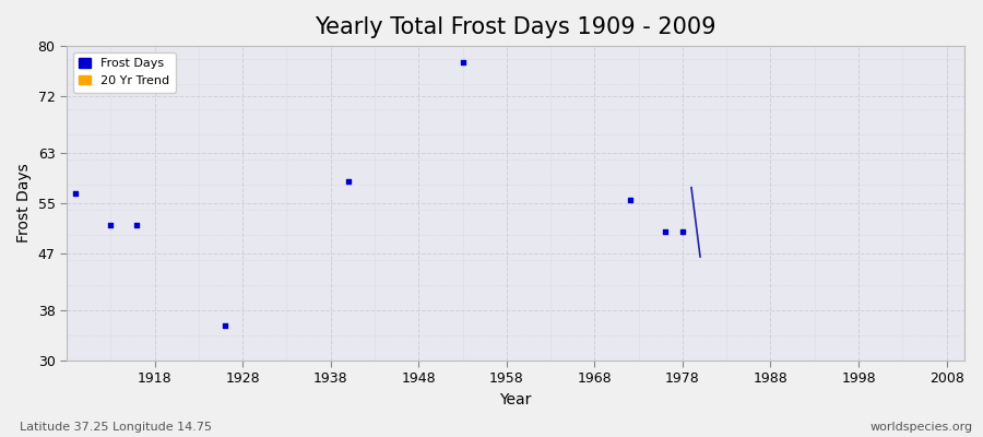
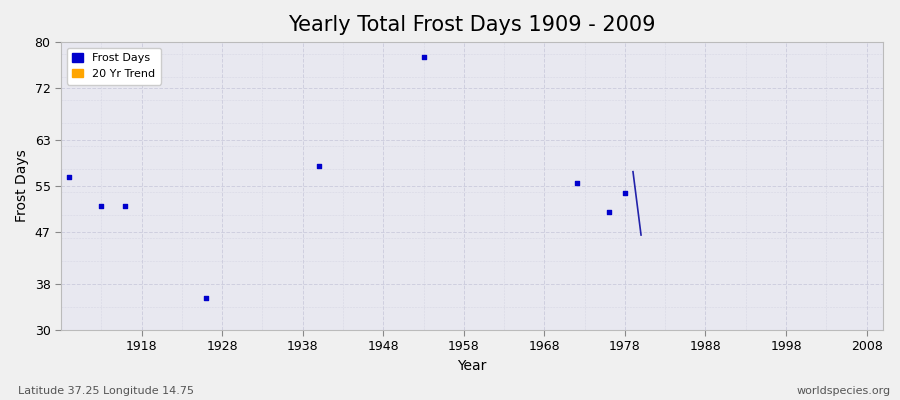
1978: 50.5 -> 53.8
